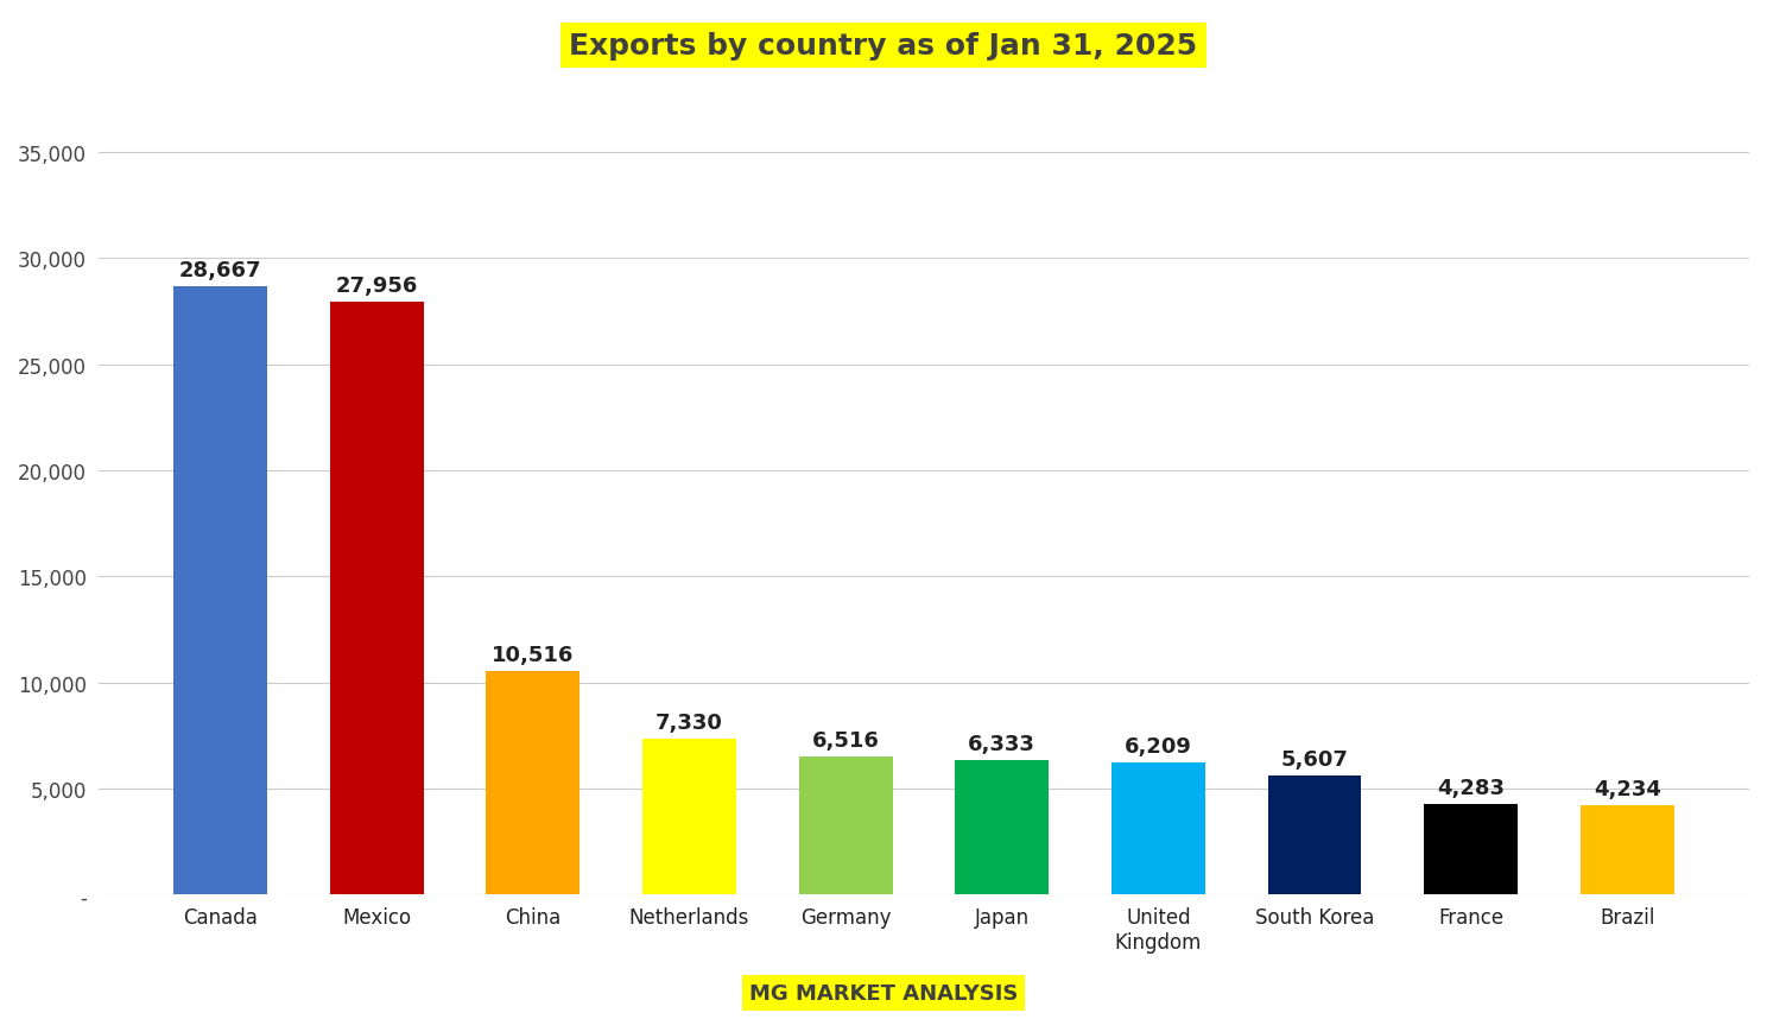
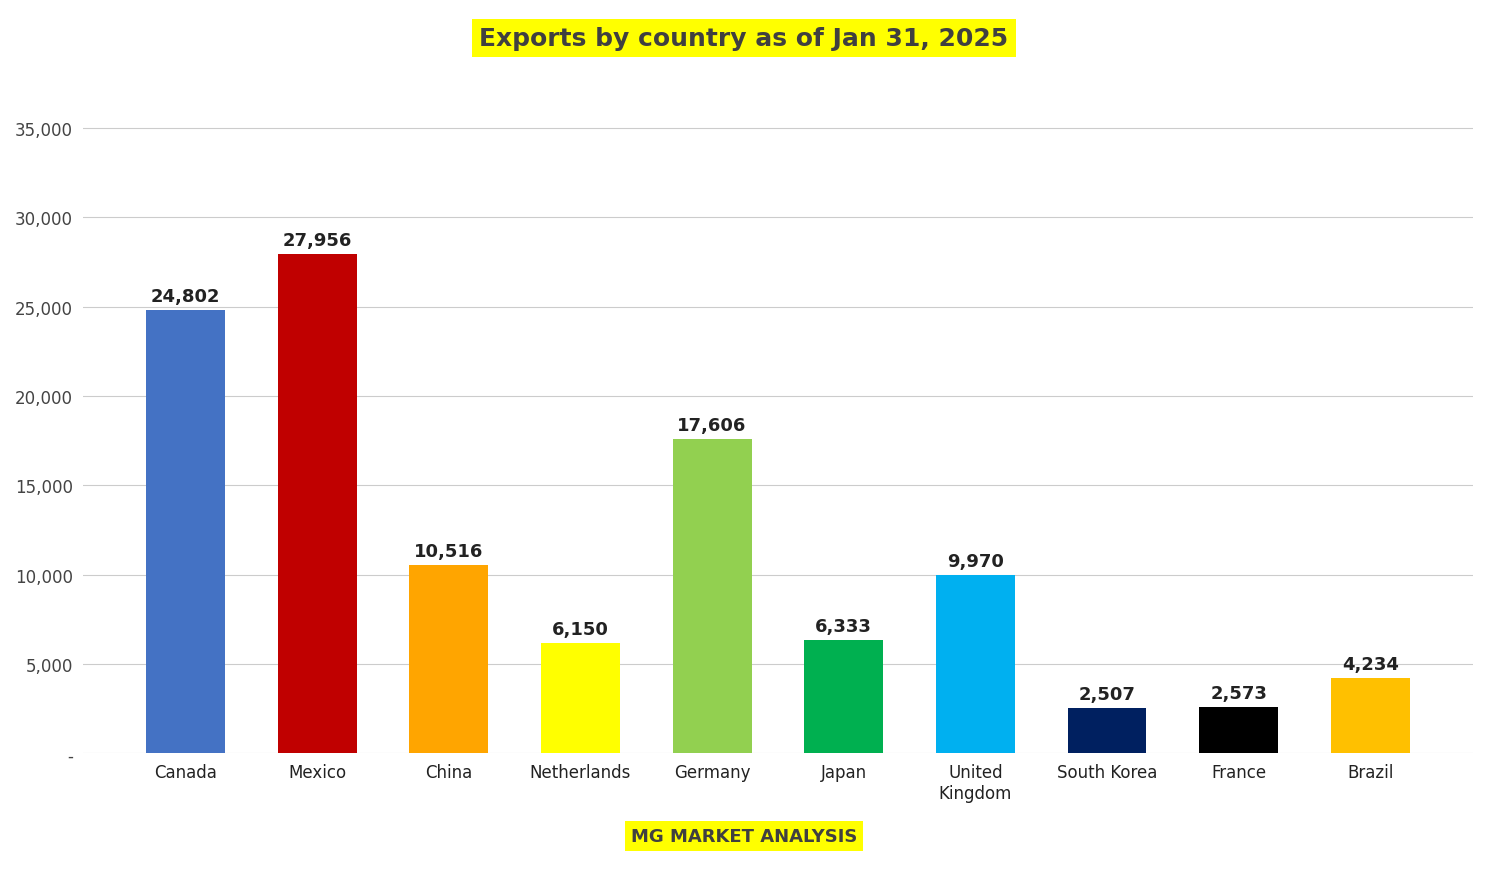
Canada: 28,667 -> 24,802
Netherlands: 7,330 -> 6,150
Germany: 6,516 -> 17,606
United Kingdom: 6,209 -> 9,970
South Korea: 5,607 -> 2,507
France: 4,283 -> 2,573
